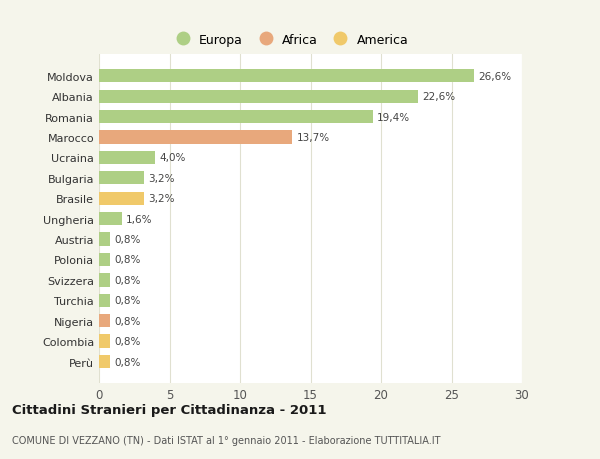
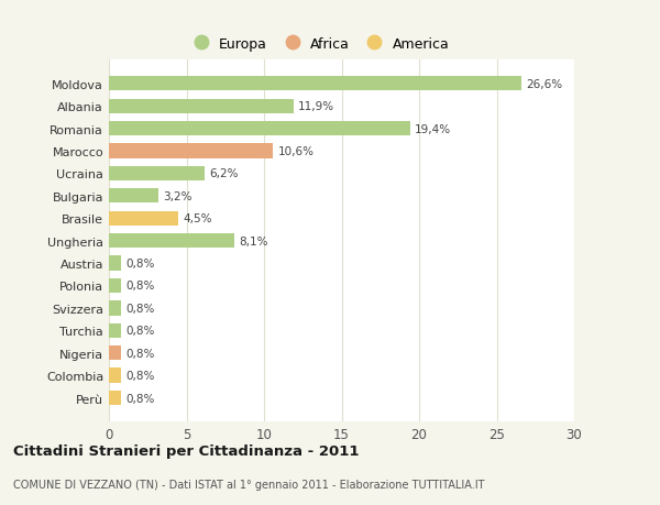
Albania: 22,6% -> 11,9%
Marocco: 13,7% -> 10,6%
Ucraina: 4,0% -> 6,2%
Brasile: 3,2% -> 4,5%
Ungheria: 1,6% -> 8,1%
